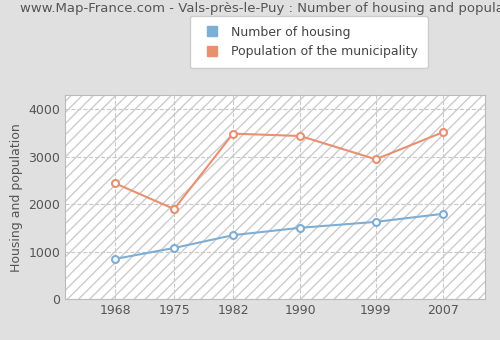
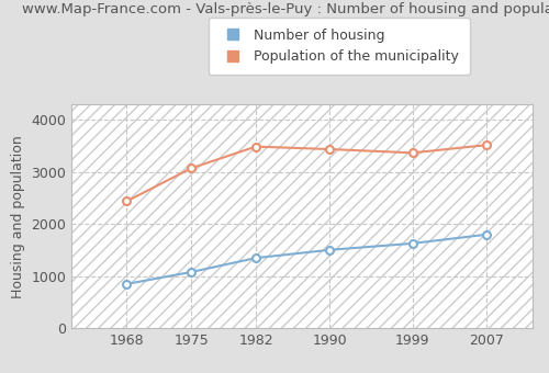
Population of the municipality/1975: 1900 -> 3080
Population of the municipality/1999: 2950 -> 3370
